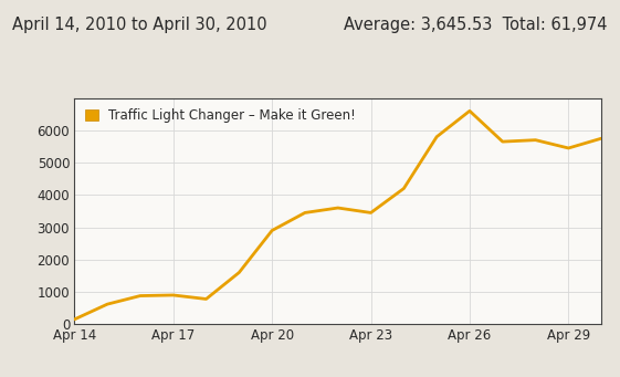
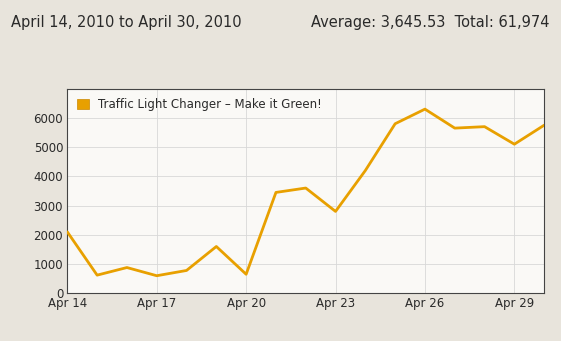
Apr 14: 150 -> 2100
Apr 17: 900 -> 600
Apr 20: 2900 -> 650
Apr 23: 3450 -> 2800
Apr 26: 6600 -> 6300
Apr 29: 5450 -> 5100
